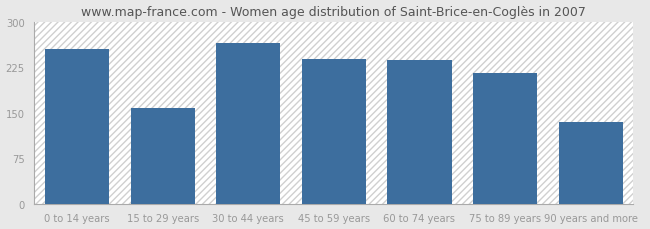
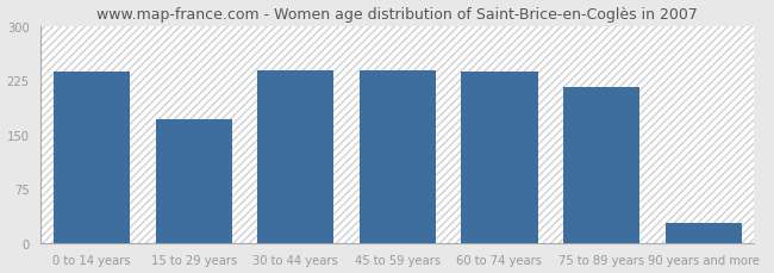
0 to 14 years: 254 -> 237
15 to 29 years: 158 -> 170
30 to 44 years: 264 -> 239
90 years and more: 134 -> 27
